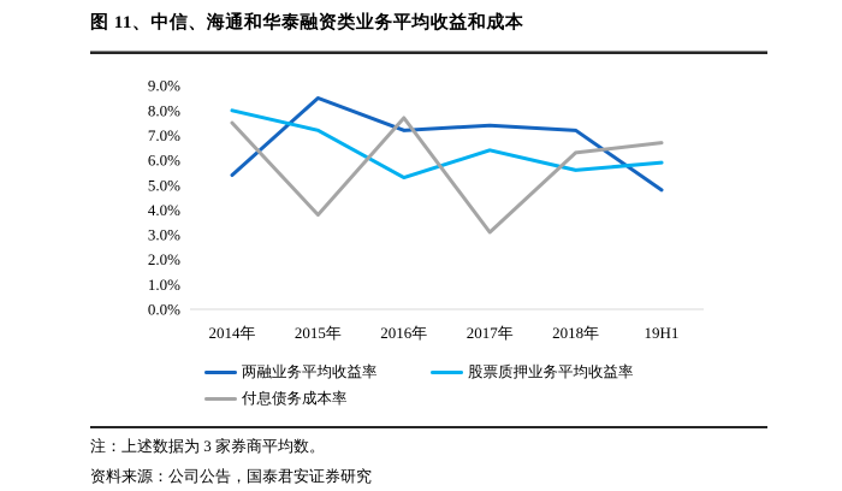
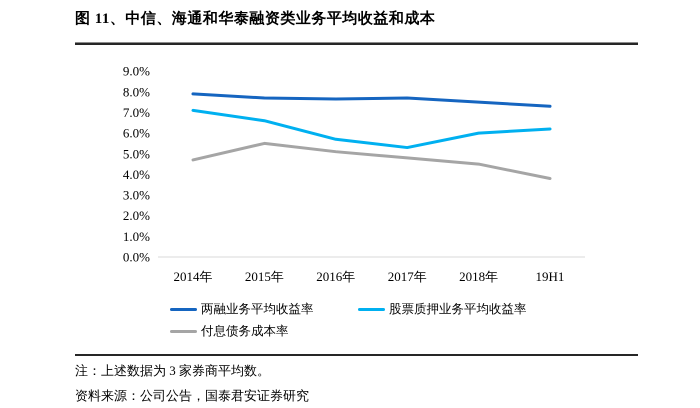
两融业务平均收益率/2014年: 5.4% -> 7.9%
股票质押业务平均收益率/2014年: 8.0% -> 7.1%
付息债务成本率/2014年: 7.5% -> 4.7%
两融业务平均收益率/2015年: 8.5% -> 7.7%
股票质押业务平均收益率/2015年: 7.2% -> 6.6%
付息债务成本率/2015年: 3.8% -> 5.5%
两融业务平均收益率/2016年: 7.2% -> 7.7%
股票质押业务平均收益率/2016年: 5.3% -> 5.7%
付息债务成本率/2016年: 7.7% -> 5.1%
两融业务平均收益率/2017年: 7.4% -> 7.7%
股票质押业务平均收益率/2017年: 6.4% -> 5.3%
付息债务成本率/2017年: 3.1% -> 4.8%
两融业务平均收益率/2018年: 7.2% -> 7.5%
股票质押业务平均收益率/2018年: 5.6% -> 6.0%
付息债务成本率/2018年: 6.3% -> 4.5%
两融业务平均收益率/19H1: 4.8% -> 7.3%
股票质押业务平均收益率/19H1: 5.9% -> 6.2%
付息债务成本率/19H1: 6.7% -> 3.8%
